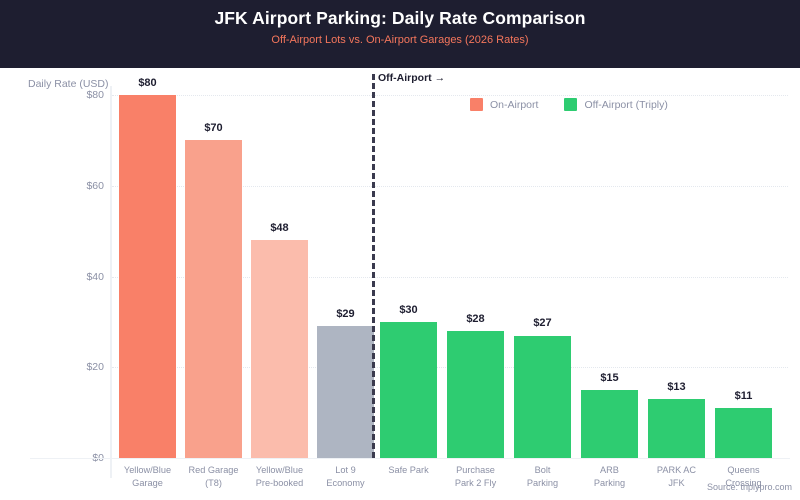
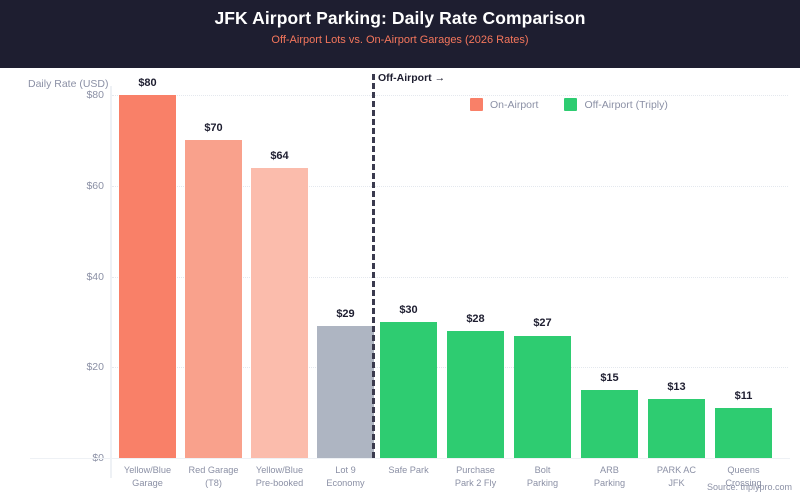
Yellow/Blue Pre-booked: $48 -> $64
